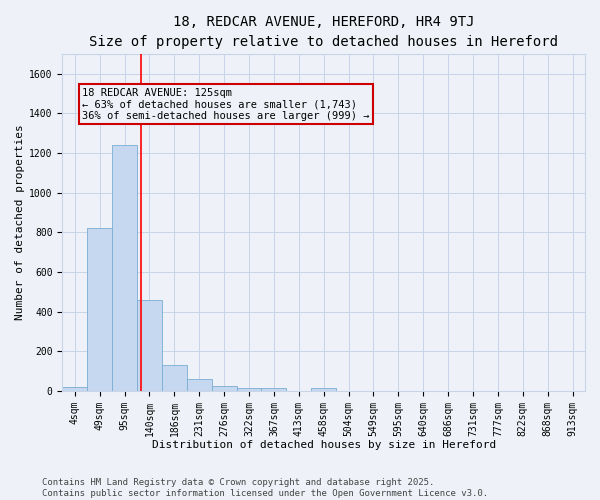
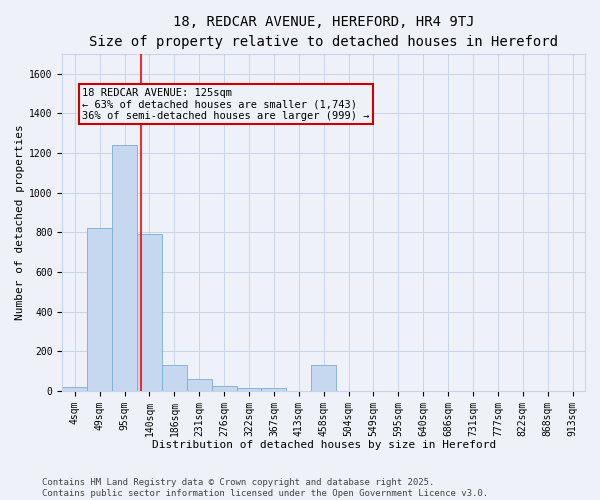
140sqm: 460 -> 790
458sqm: 20 -> 130
